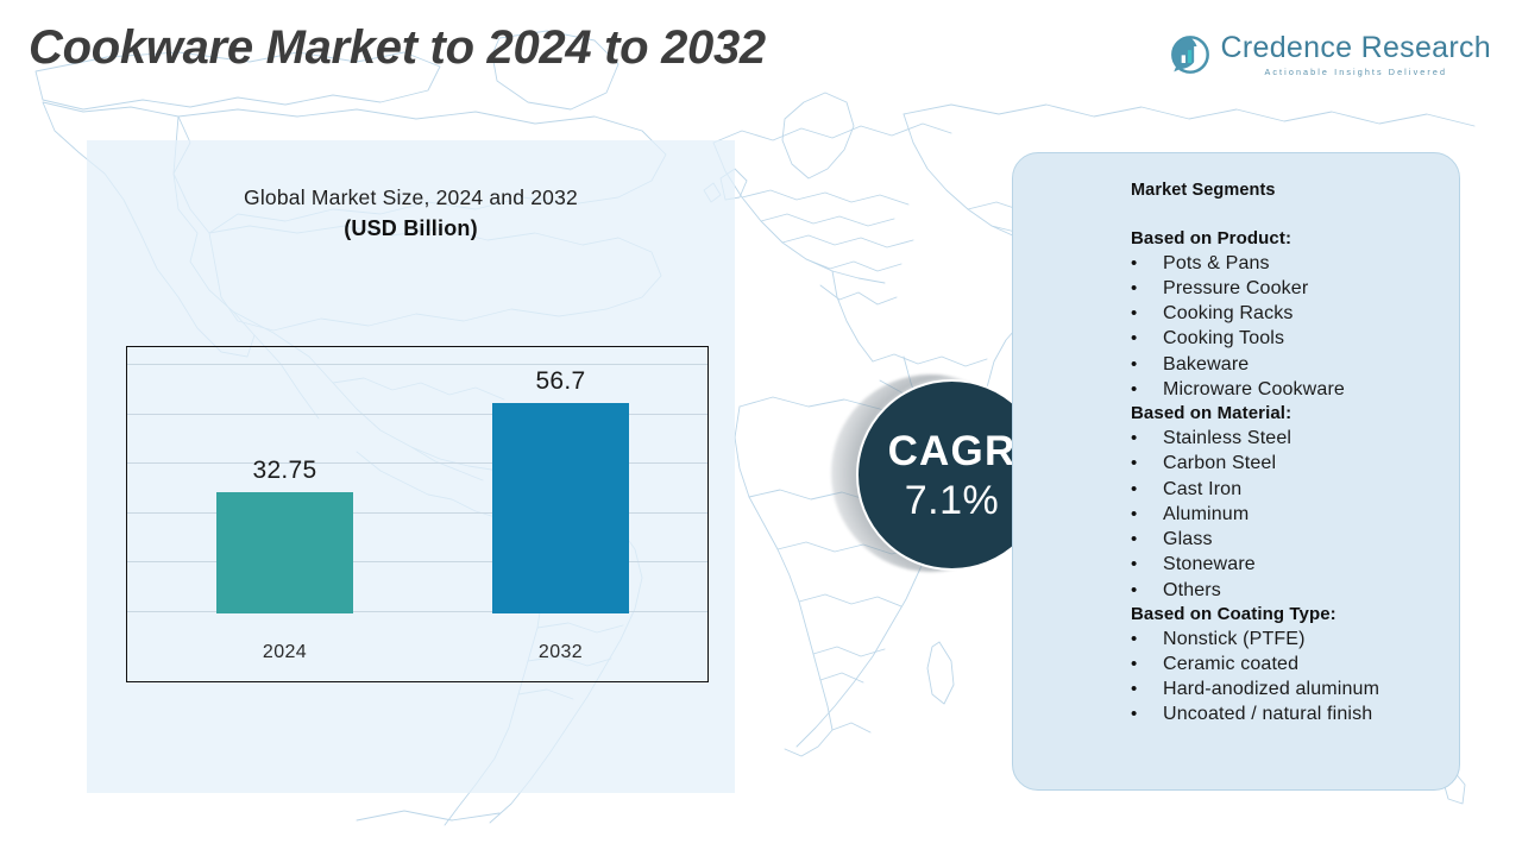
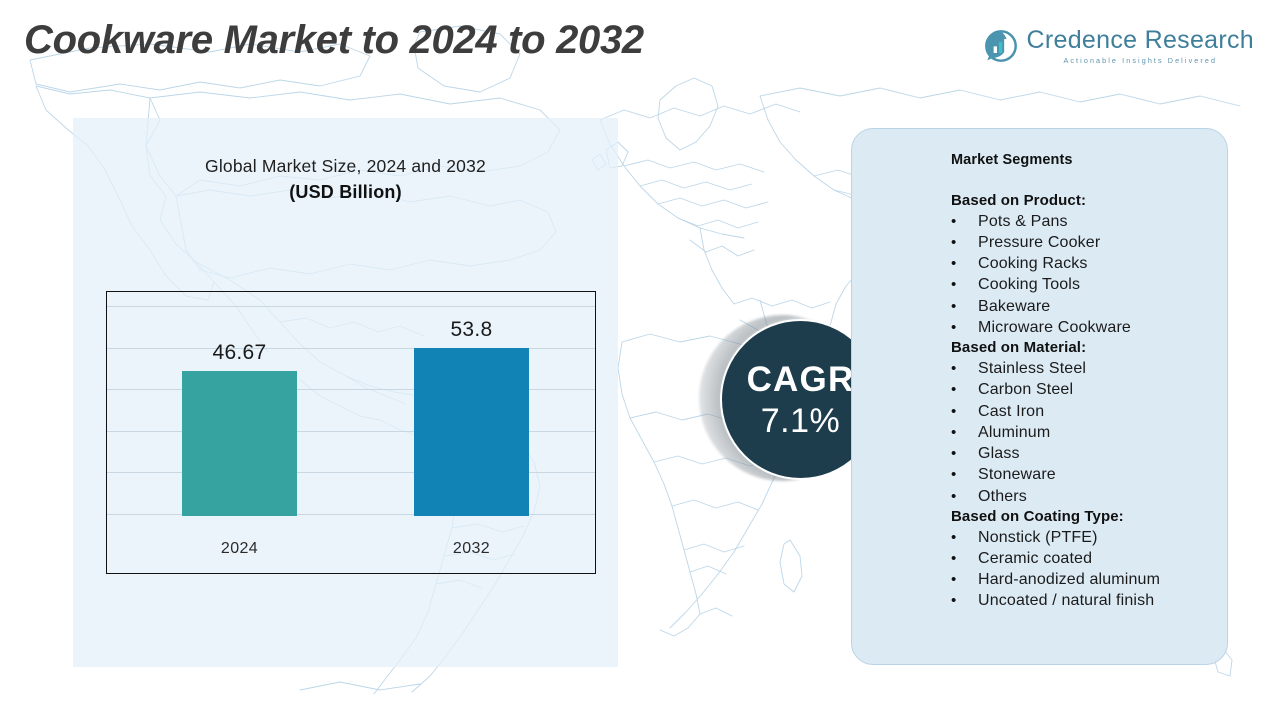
2024: 32.75 -> 46.67
2032: 56.7 -> 53.8
